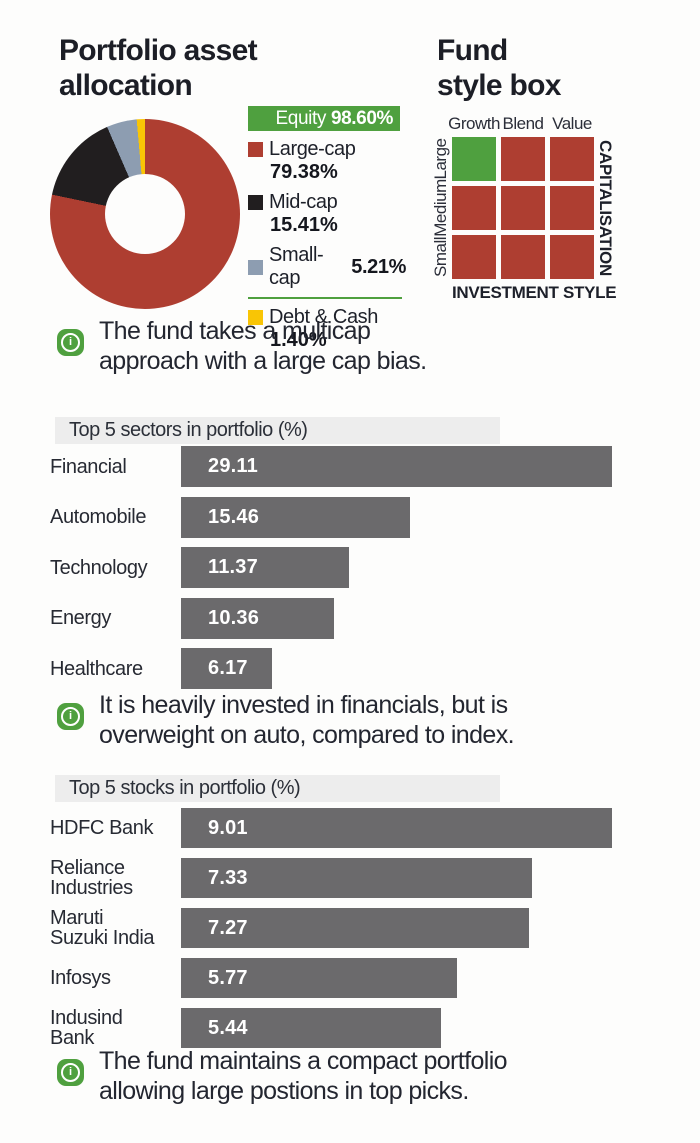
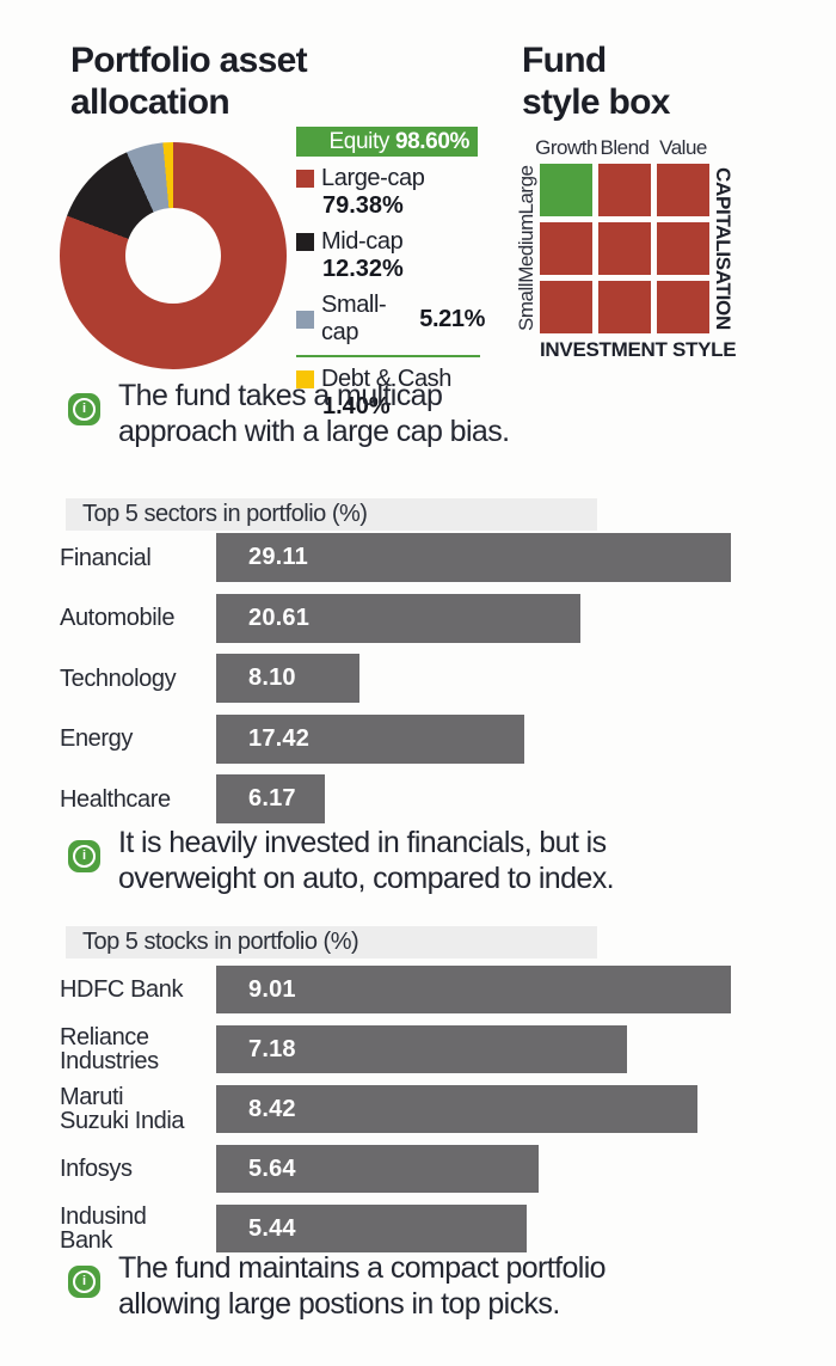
Portfolio asset allocation/Mid-cap: 15.41% -> 12.32%
Top 5 sectors in portfolio (%)/Automobile: 15.46 -> 20.61
Top 5 sectors in portfolio (%)/Technology: 11.37 -> 8.10
Top 5 sectors in portfolio (%)/Energy: 10.36 -> 17.42
Top 5 stocks in portfolio (%)/Reliance Industries: 7.33 -> 7.18
Top 5 stocks in portfolio (%)/Maruti Suzuki India: 7.27 -> 8.42
Top 5 stocks in portfolio (%)/Infosys: 5.77 -> 5.64
